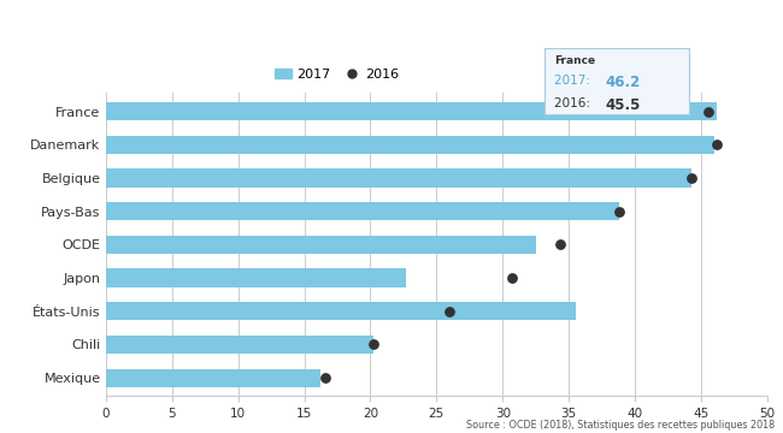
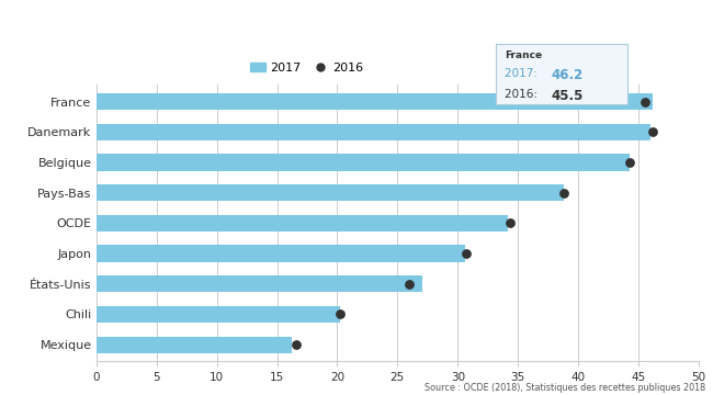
2017/OCDE: 32.5 -> 34.2
2017/Japon: 22.7 -> 30.6
2017/États-Unis: 35.5 -> 27.1
